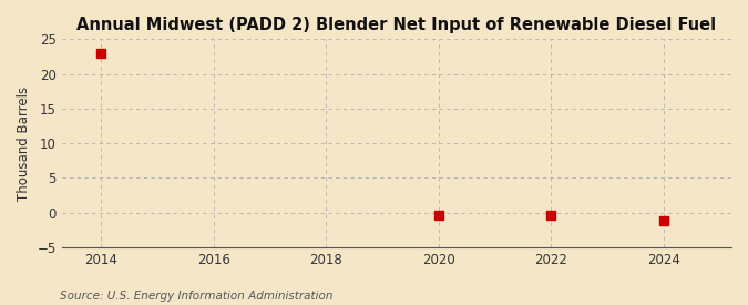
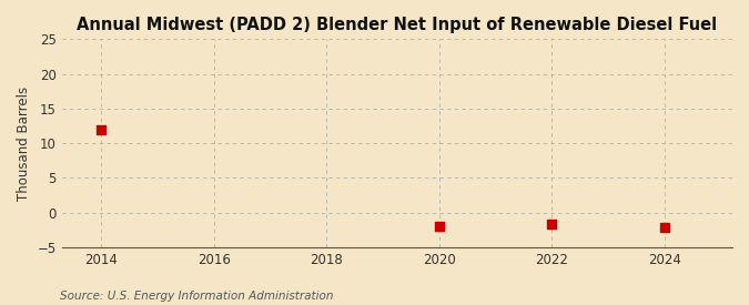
2014: 23.0 -> 12.0
2020: -0.3 -> -2.0
2022: -0.3 -> -1.6
2024: -1.2 -> -2.2
